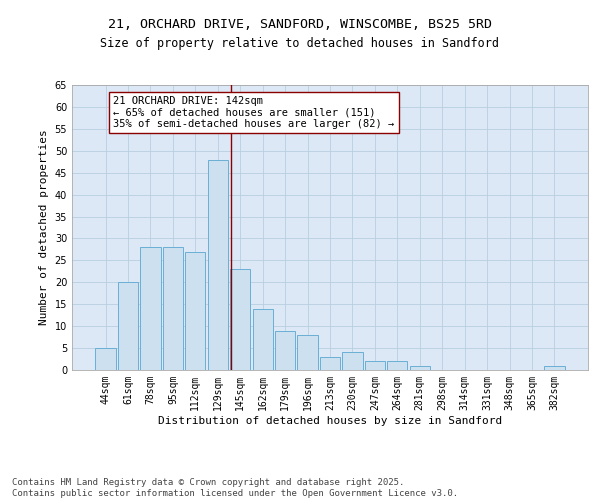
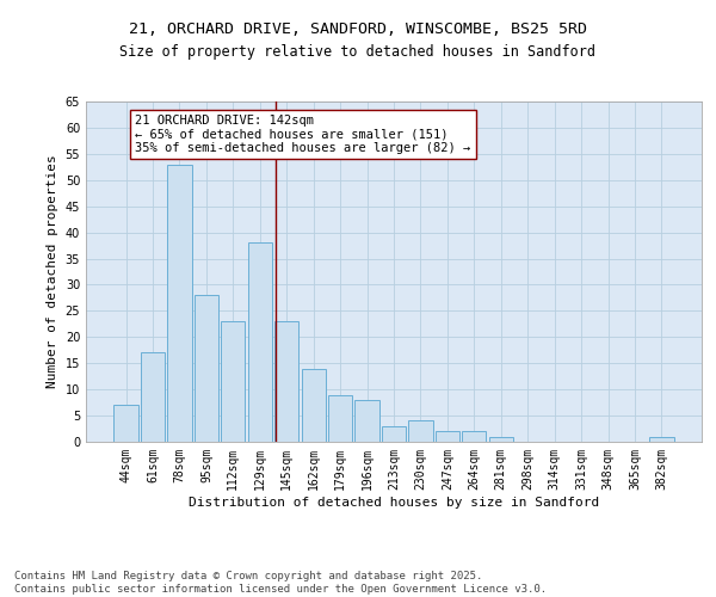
44sqm: 5 -> 7
61sqm: 20 -> 17
78sqm: 28 -> 53
112sqm: 27 -> 23
129sqm: 48 -> 38
